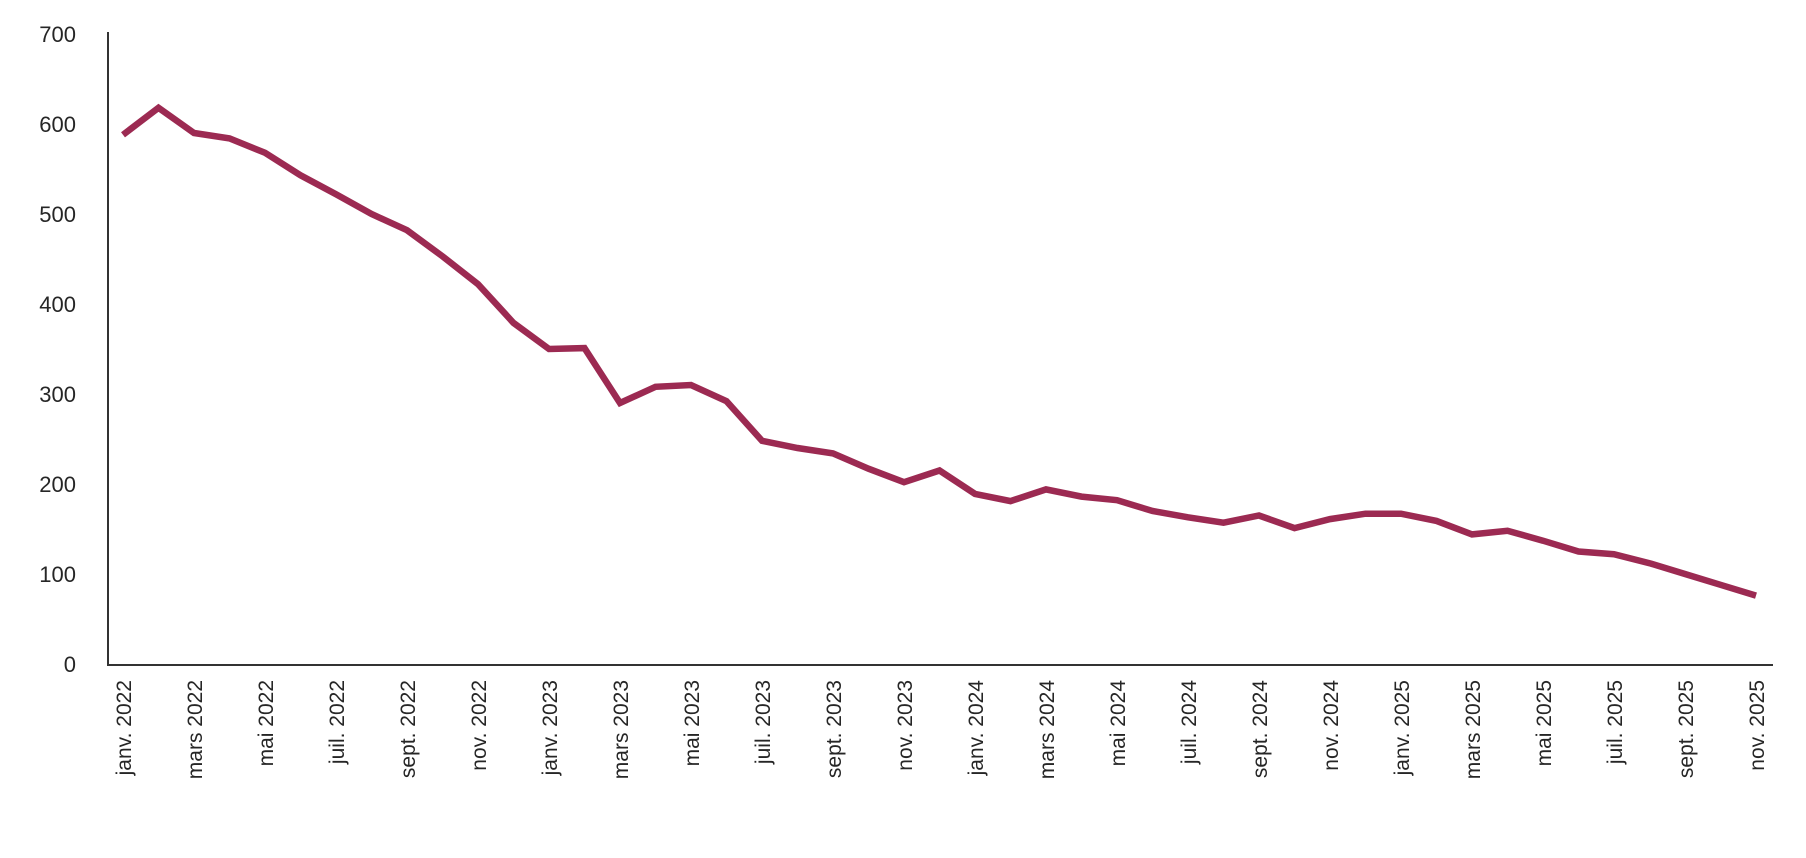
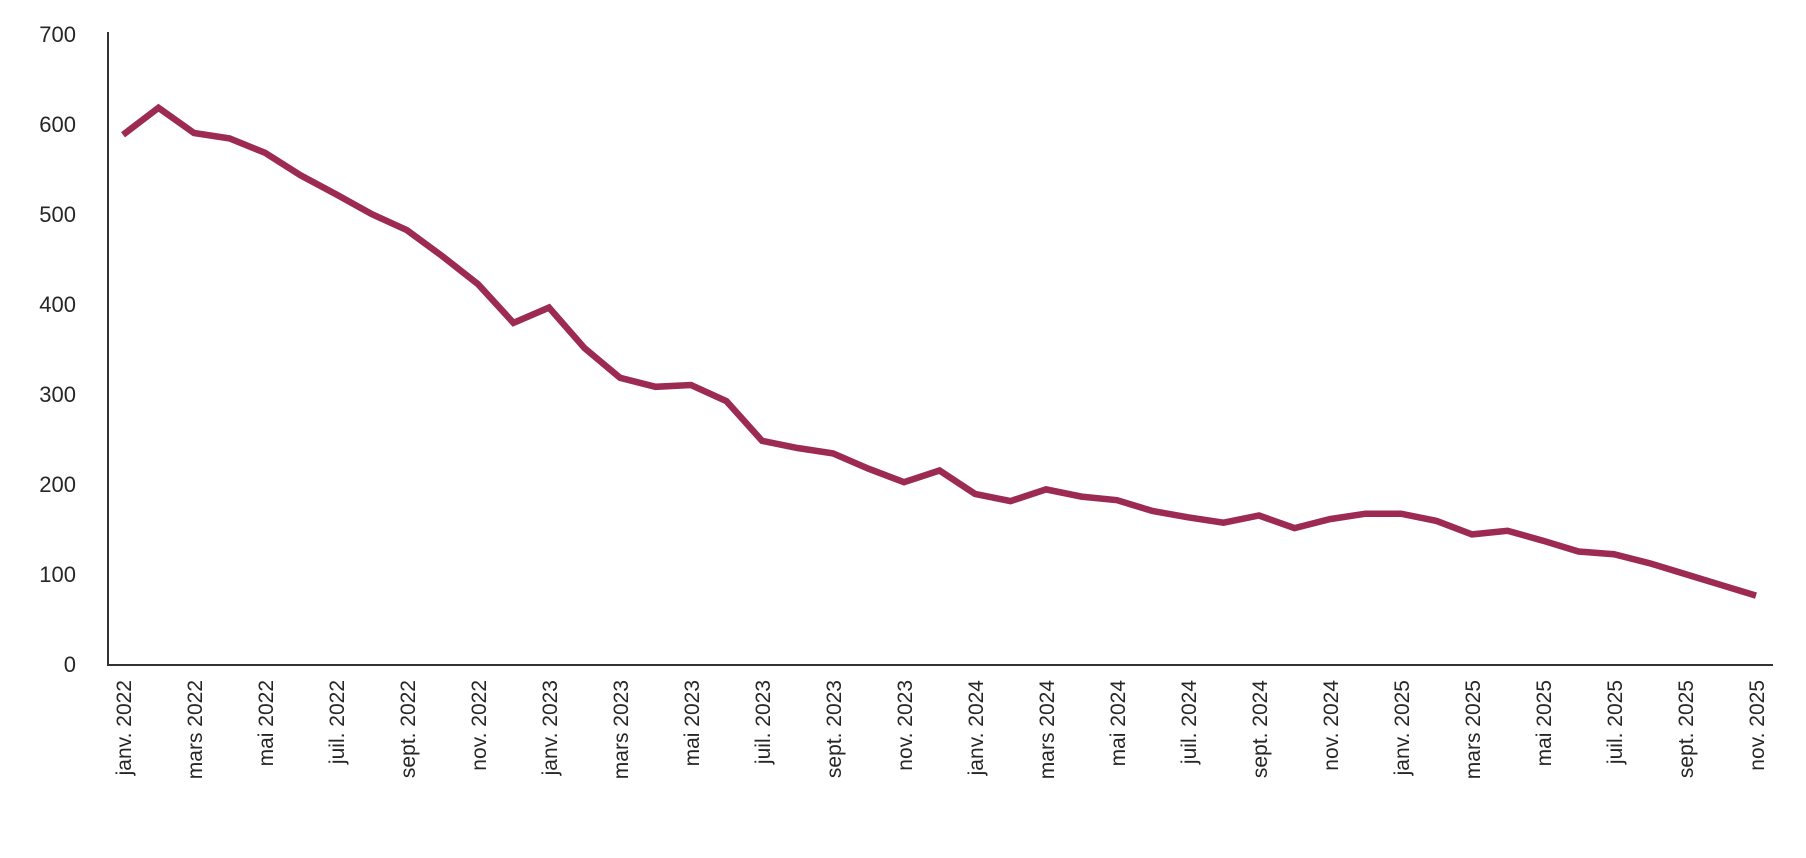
janv. 2023: 350 -> 400
mars 2023: 290 -> 320
